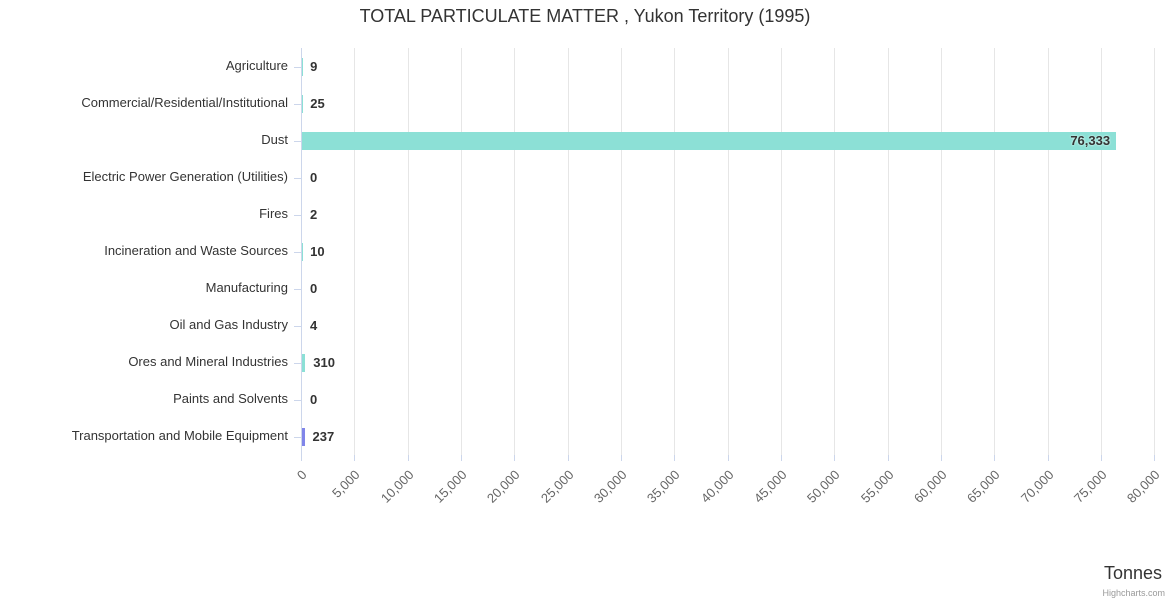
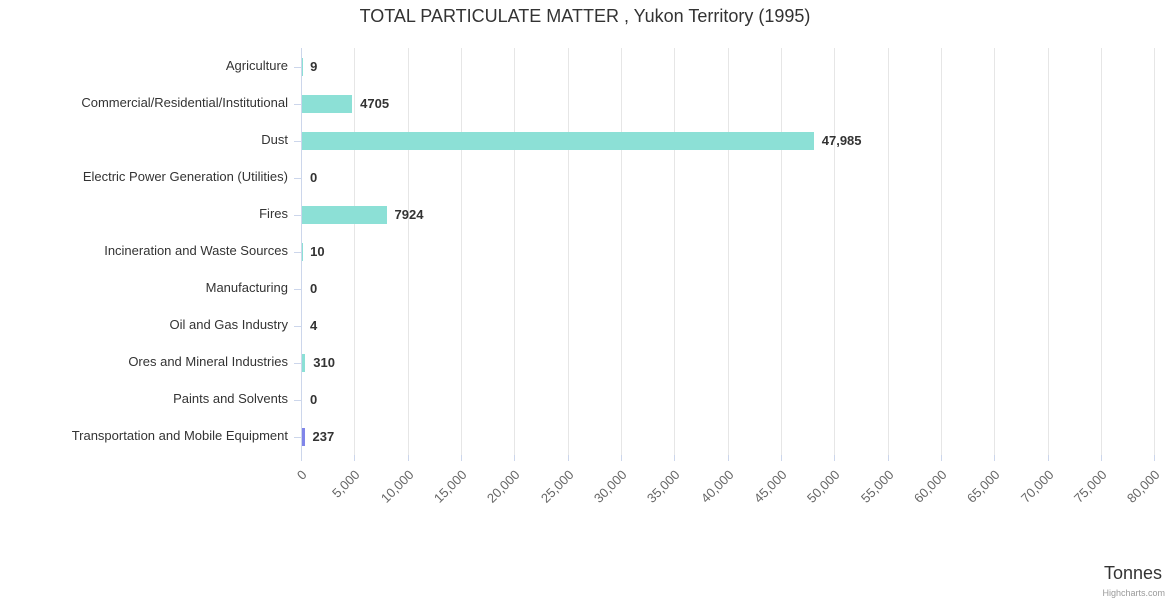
Commercial/Residential/Institutional: 25 -> 4705
Dust: 76,333 -> 47,985
Fires: 2 -> 7924
